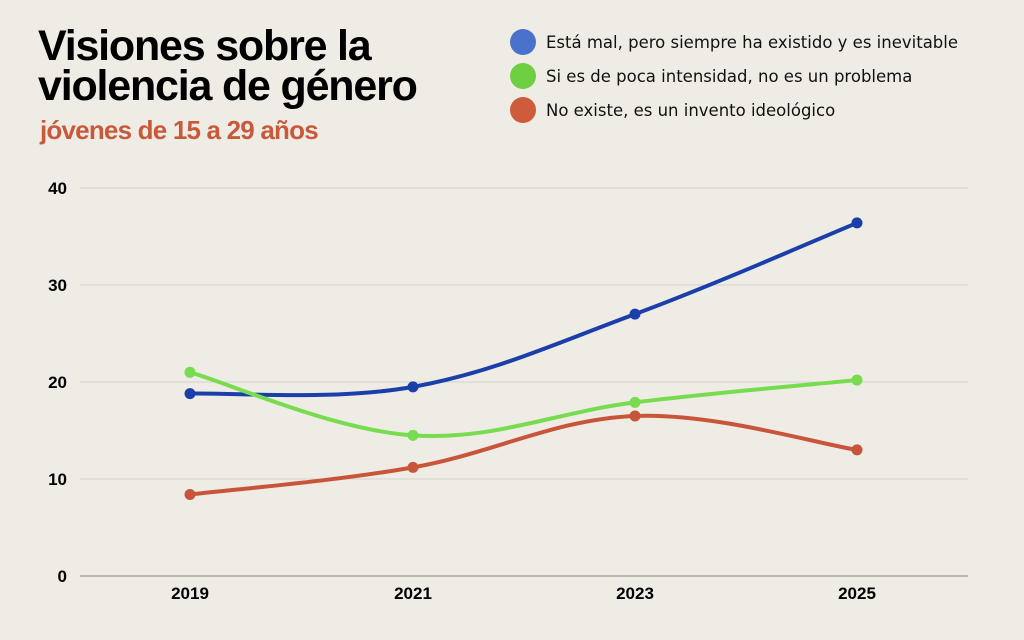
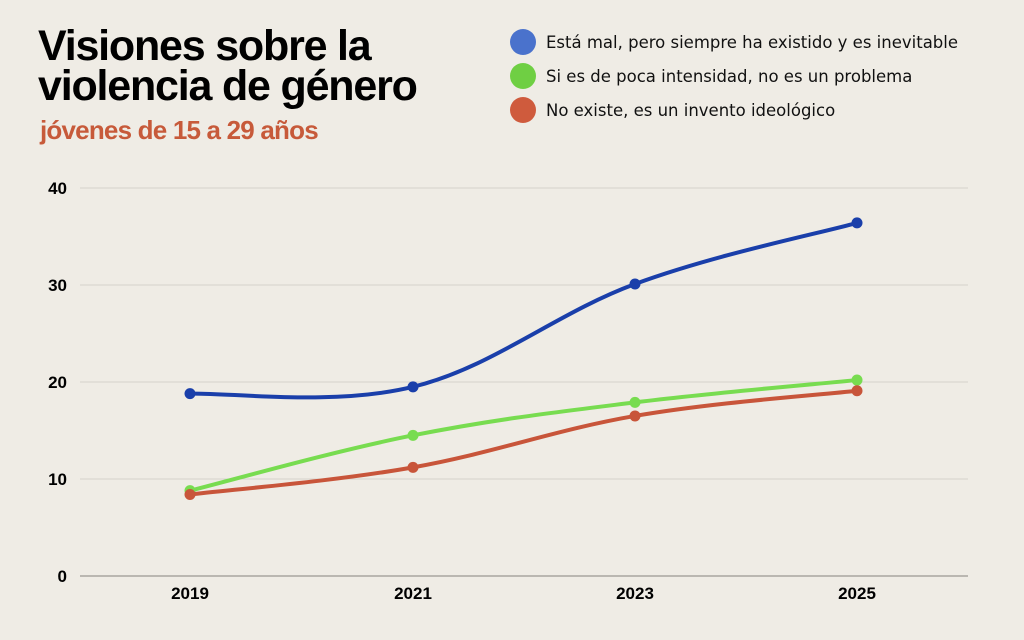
Si es de poca intensidad, no es un problema/2019: 21 -> 9
Está mal, pero siempre ha existido y es inevitable/2023: 27 -> 30
No existe, es un invento ideológico/2025: 13 -> 19
